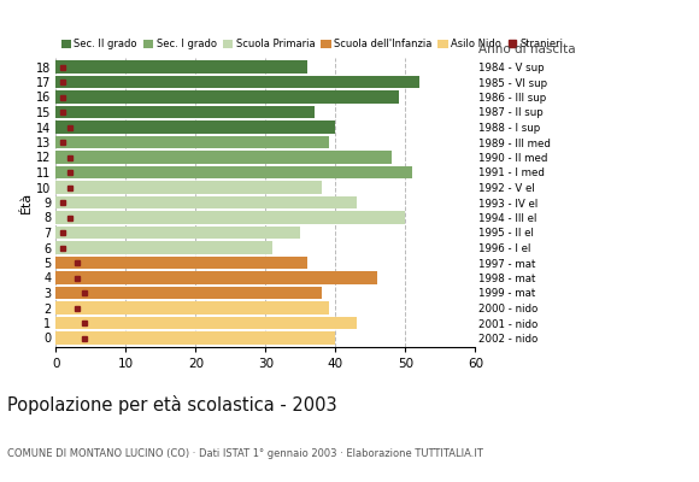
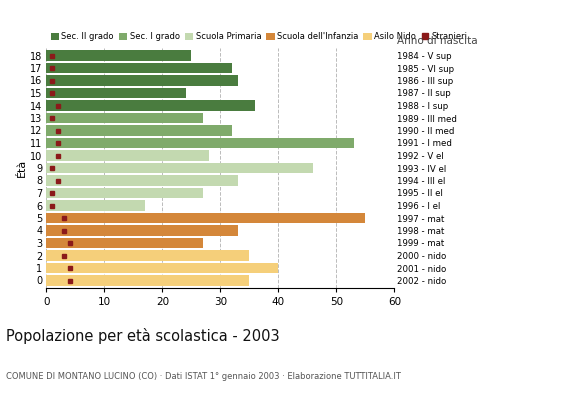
18: 36 -> 25
17: 52 -> 32
16: 49 -> 33
15: 37 -> 24
14: 40 -> 36
13: 39 -> 27
12: 48 -> 32
11: 51 -> 53
10: 38 -> 28
9: 43 -> 46
8: 50 -> 33
7: 35 -> 27
6: 31 -> 17
5: 36 -> 55
4: 46 -> 33
3: 38 -> 27
2: 39 -> 35
1: 43 -> 40
0: 40 -> 35
